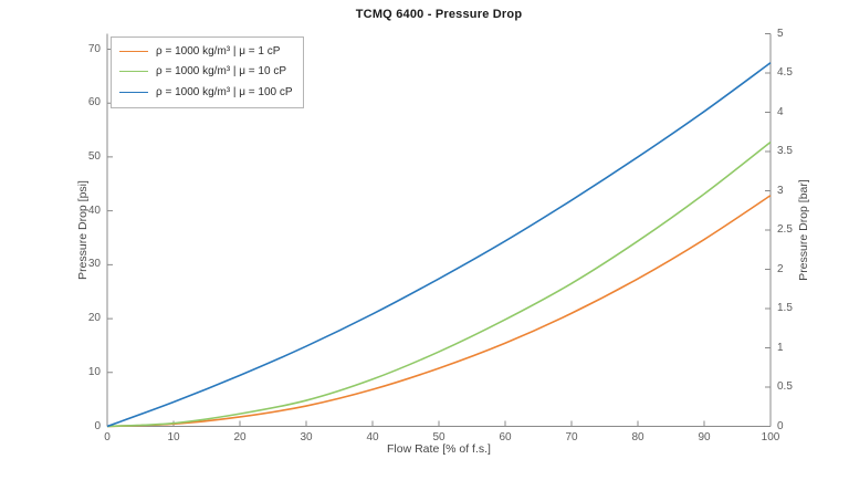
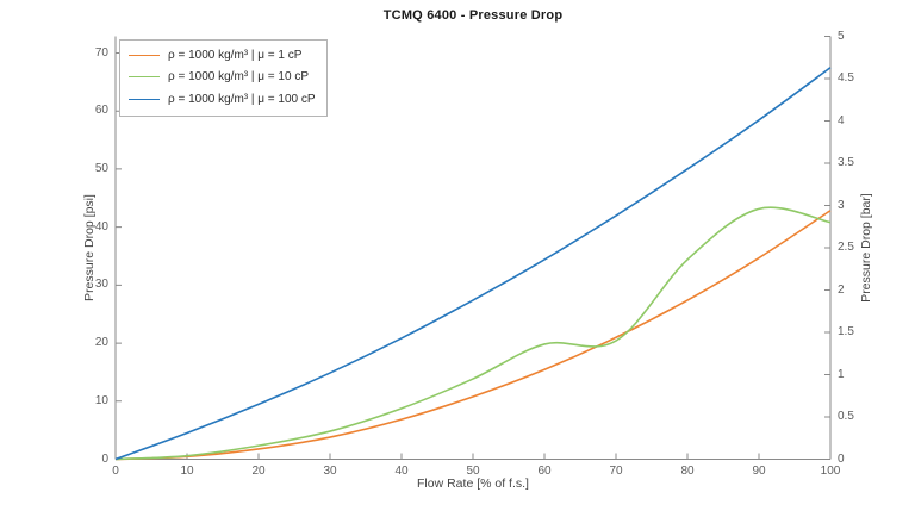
ρ = 1000 kg/m³ | μ = 10 cP/70: 1.8 -> 1.4
ρ = 1000 kg/m³ | μ = 10 cP/100: 3.6 -> 2.8
